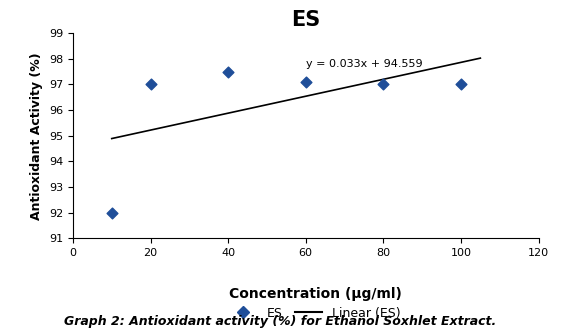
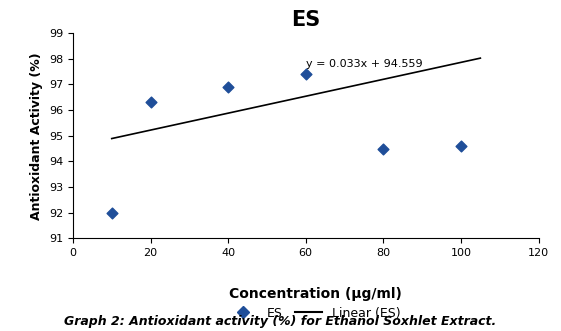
20: 97.0 -> 96.3
40: 97.5 -> 96.9
60: 97.1 -> 97.4
80: 97.0 -> 94.5
100: 97.0 -> 94.6
